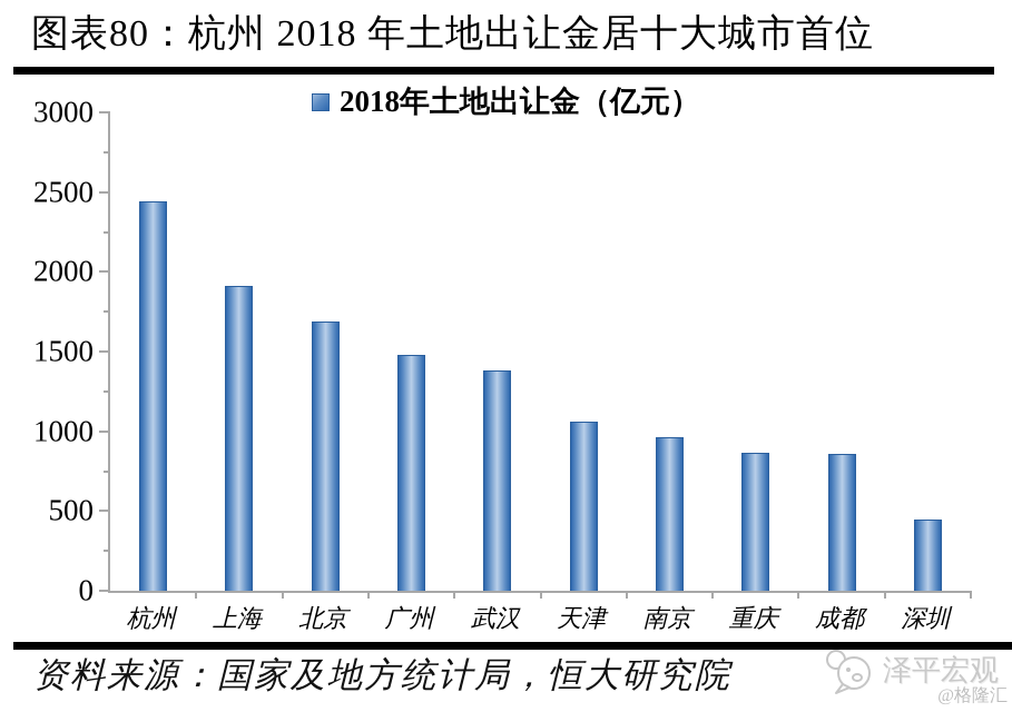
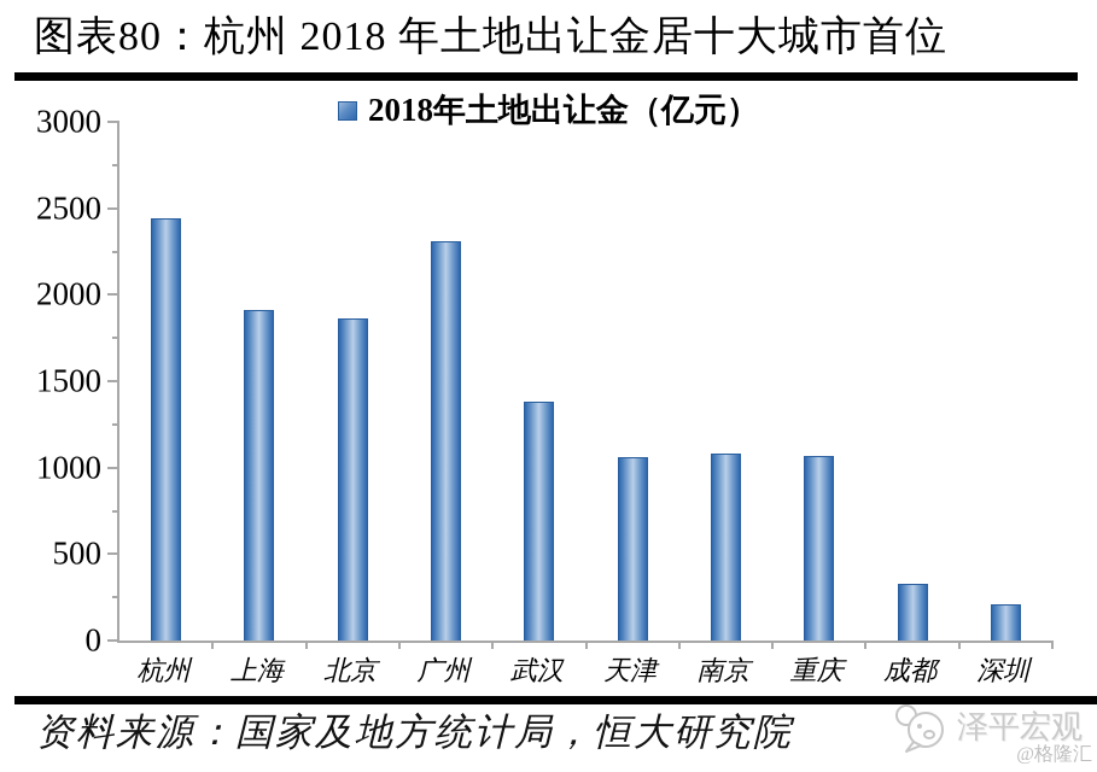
北京: 1680 -> 1860
广州: 1480 -> 2310
南京: 960 -> 1080
重庆: 870 -> 1070
成都: 860 -> 330
深圳: 450 -> 210
